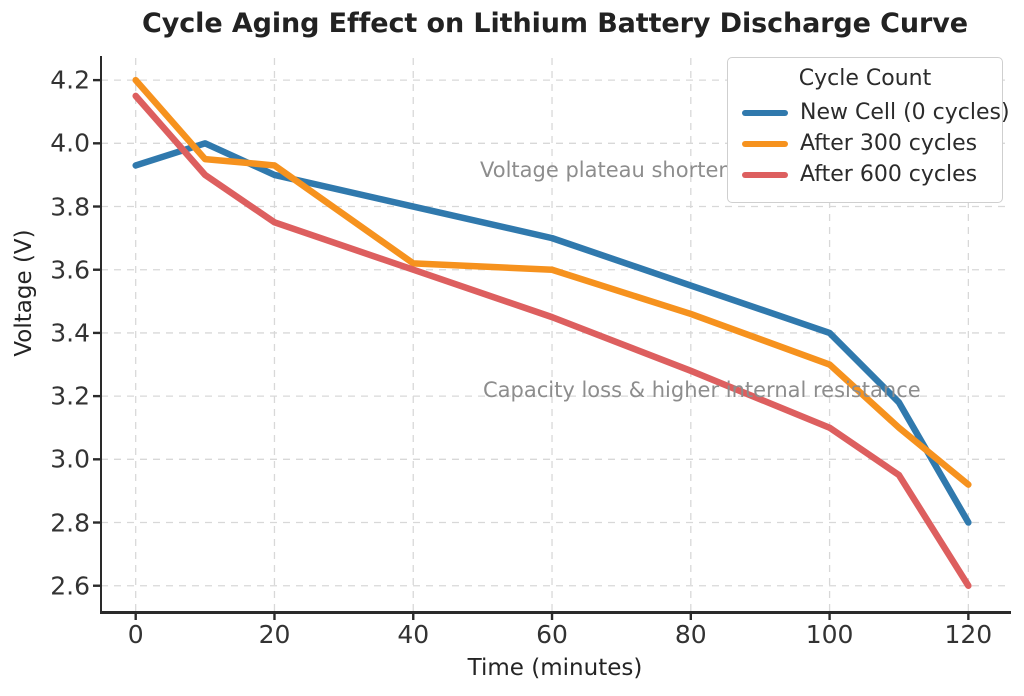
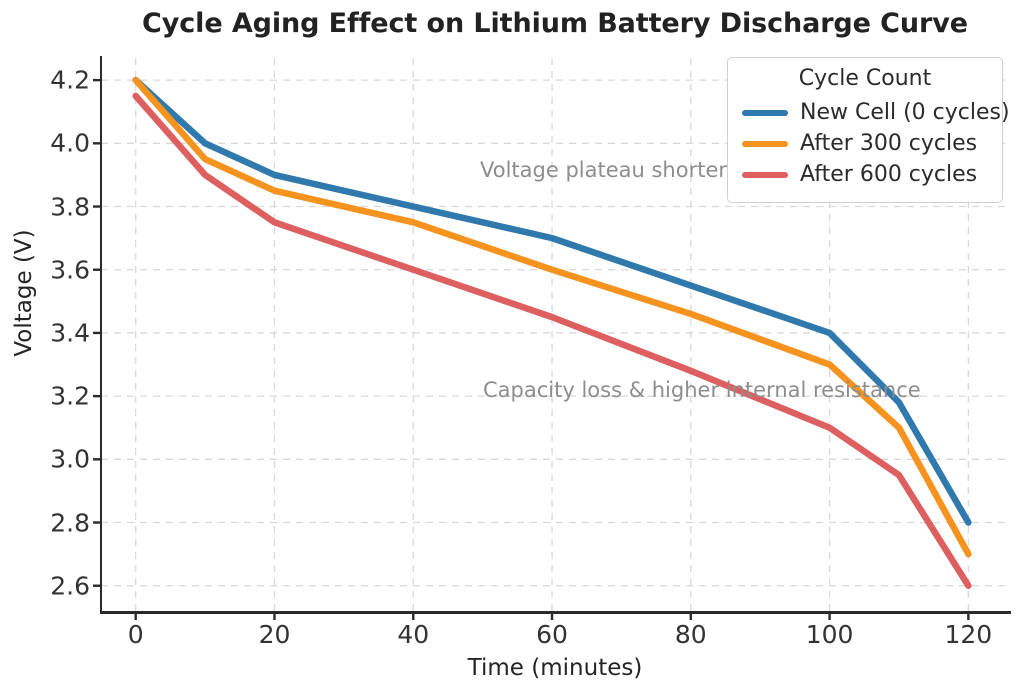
New Cell (0 cycles)/0: 3.93 -> 4.20
After 300 cycles/20: 3.93 -> 3.85
After 300 cycles/40: 3.62 -> 3.75
After 300 cycles/120: 2.92 -> 2.70
